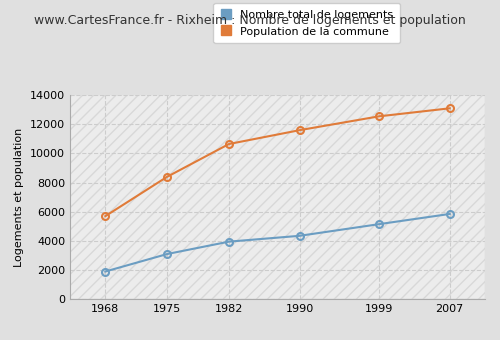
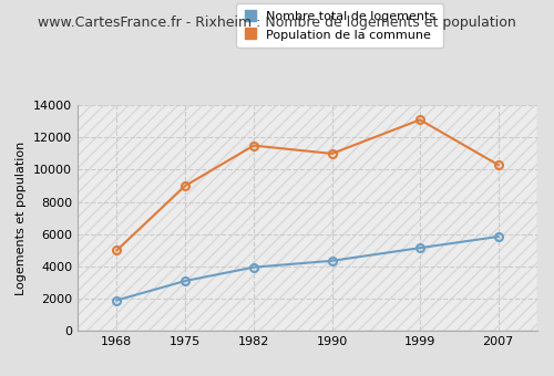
Population de la commune/1968: 5700 -> 5000
Population de la commune/1975: 8400 -> 9000
Population de la commune/1982: 10600 -> 11500
Population de la commune/1990: 11600 -> 11000
Population de la commune/1999: 12600 -> 13100
Population de la commune/2007: 13100 -> 10300
